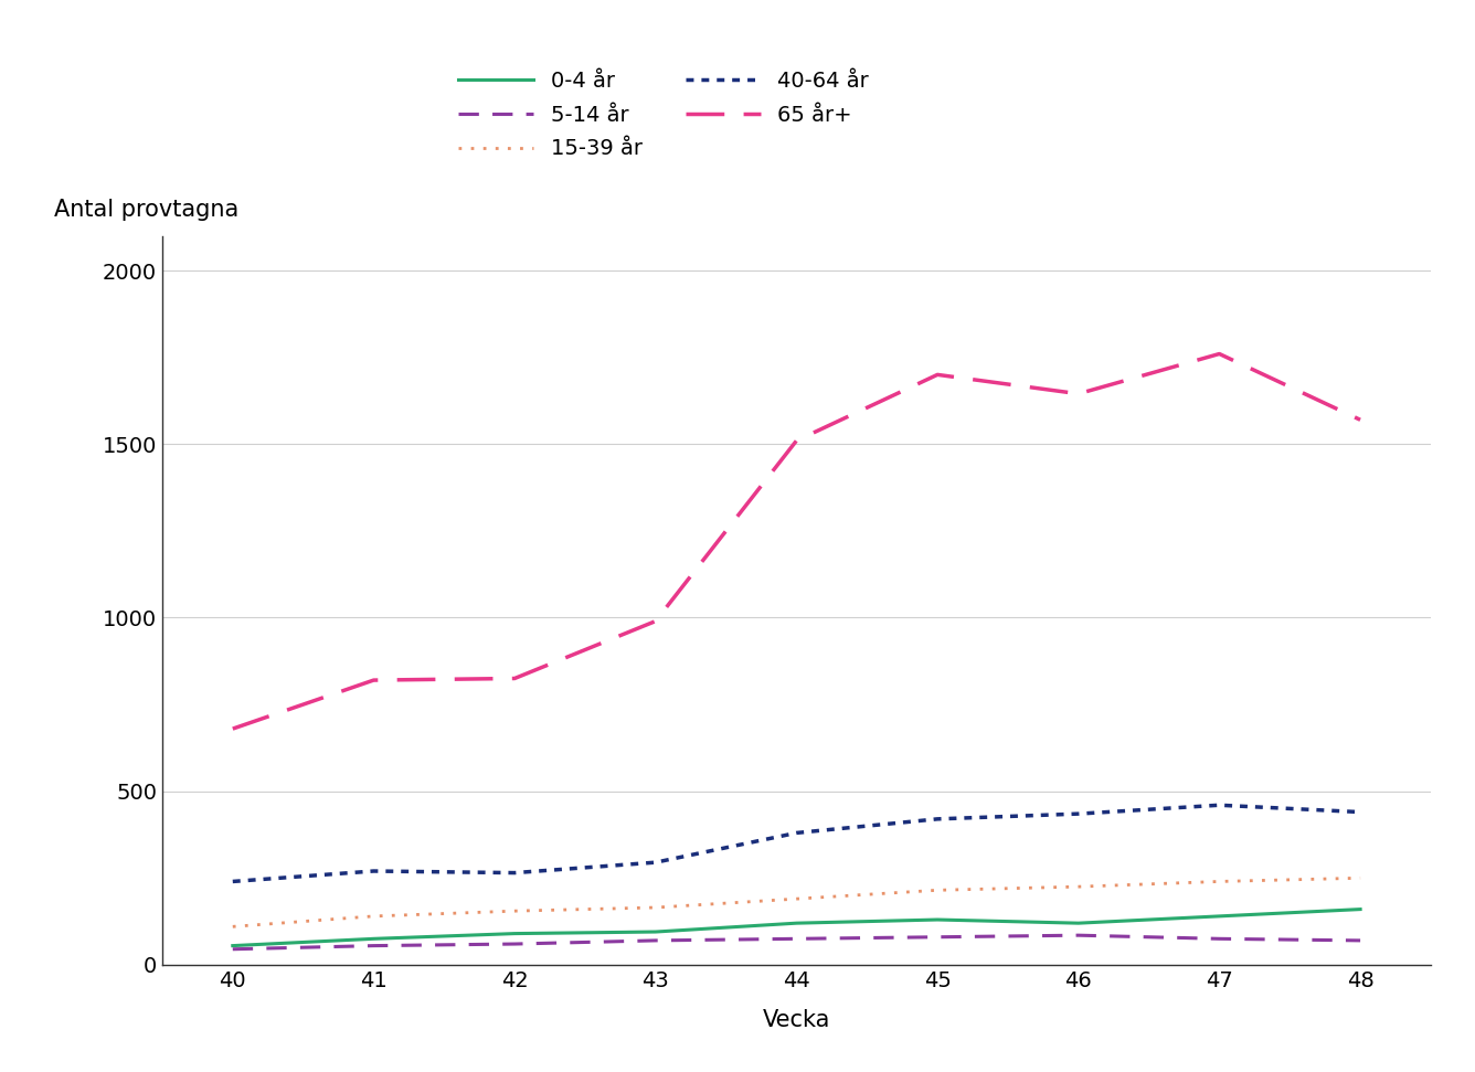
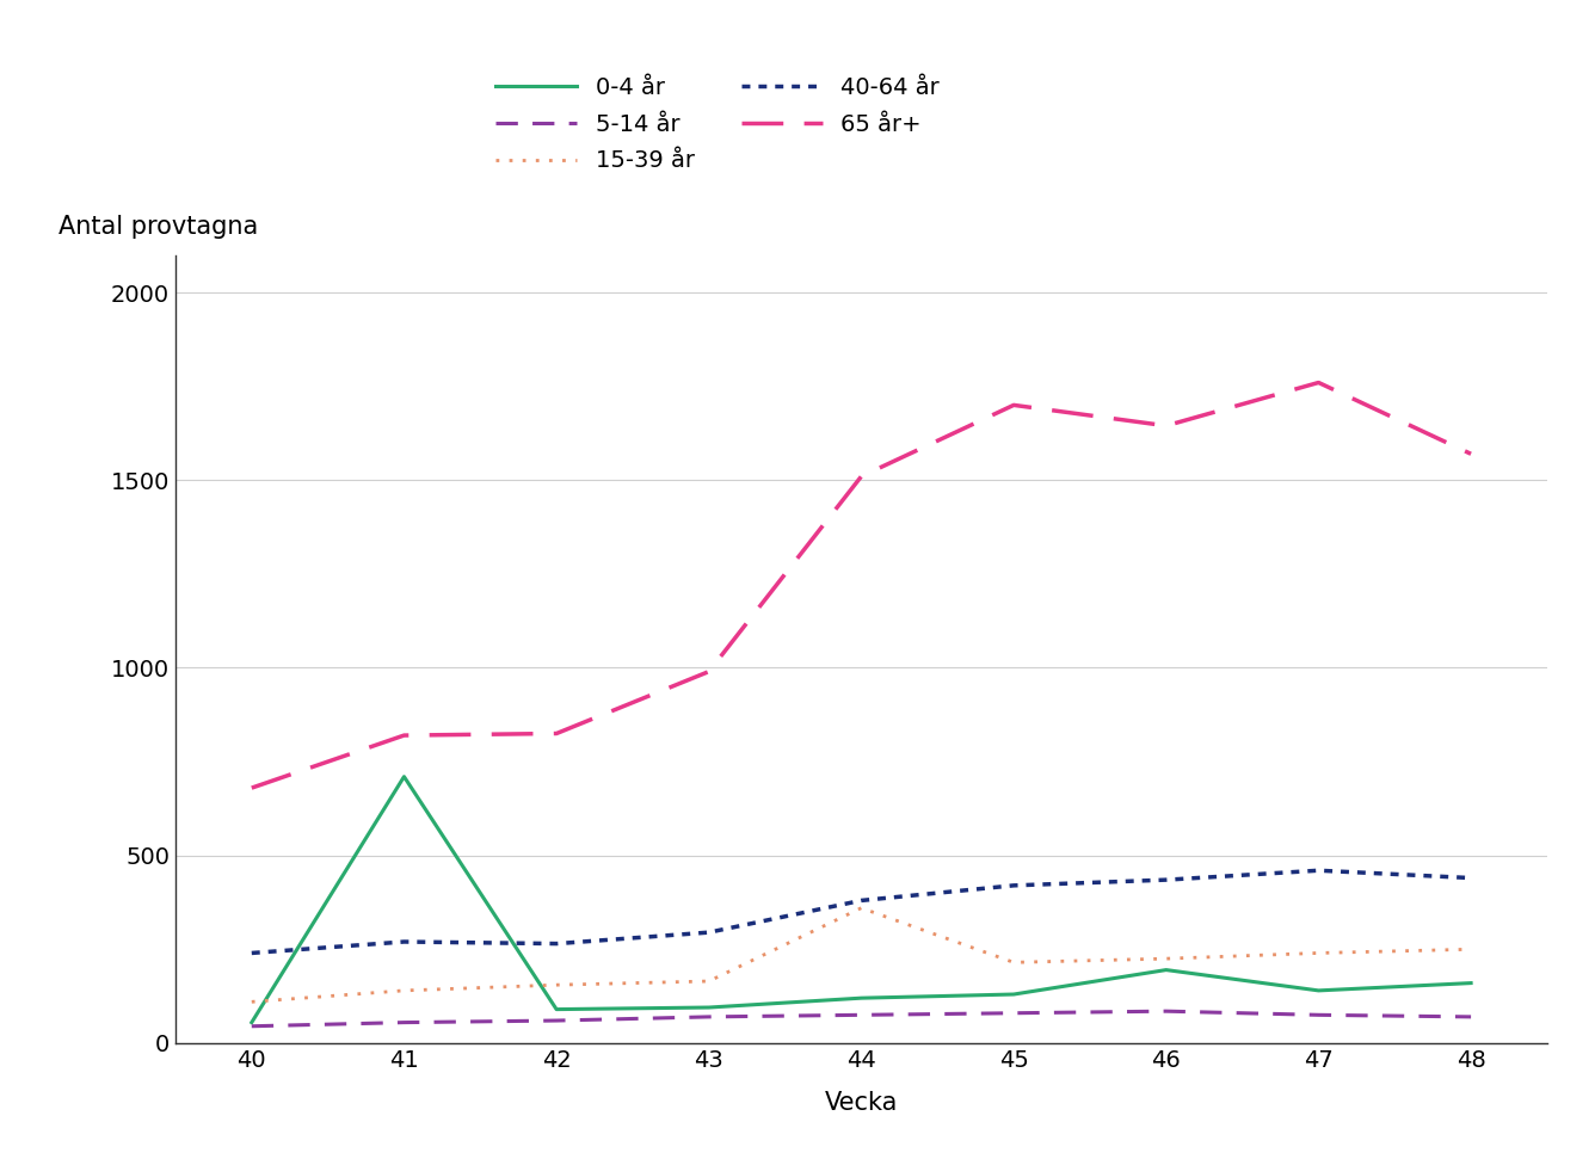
0-4 år/41: 75 -> 710
15-39 år/44: 190 -> 360
0-4 år/46: 120 -> 195
